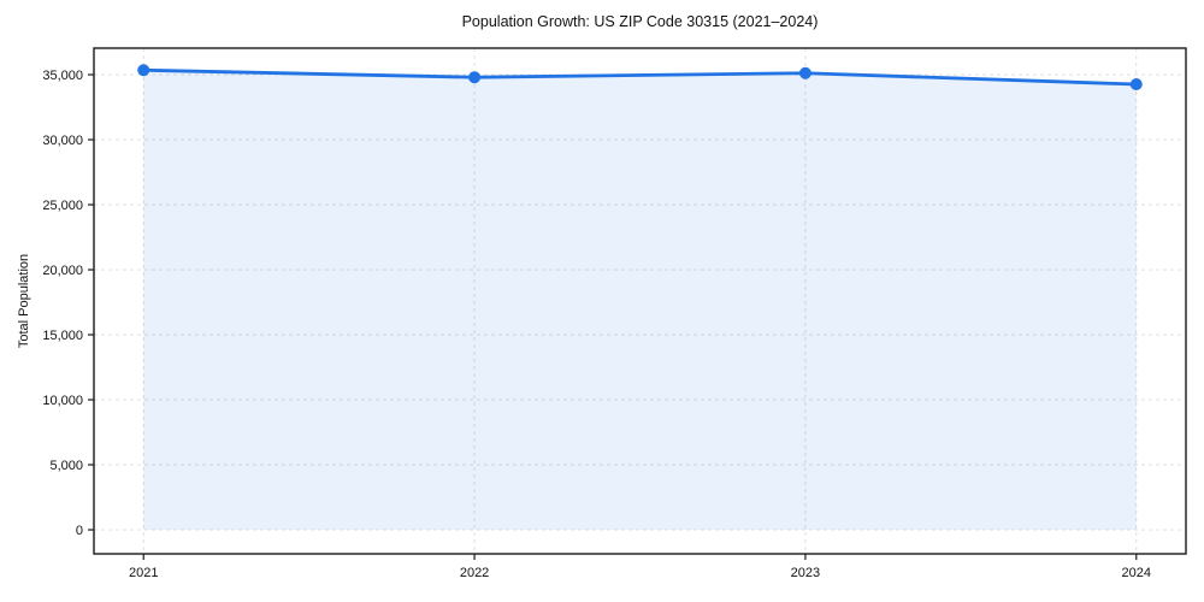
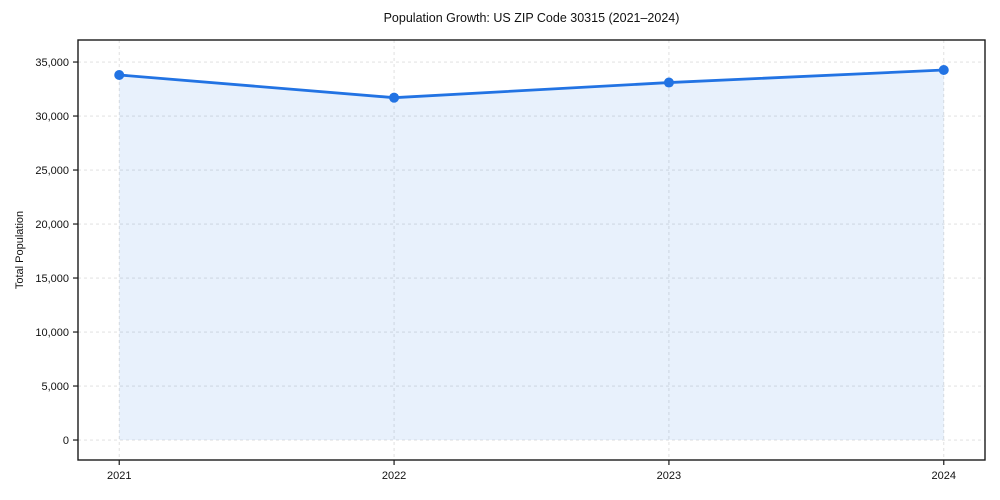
2021: 35400 -> 33800
2022: 34800 -> 31700
2023: 35100 -> 33100
